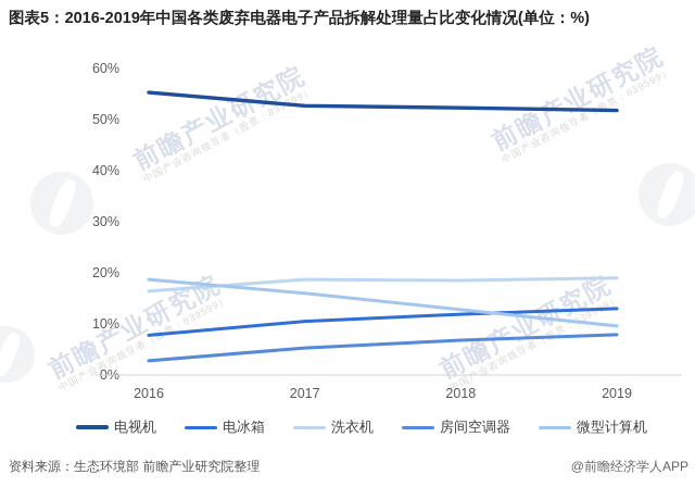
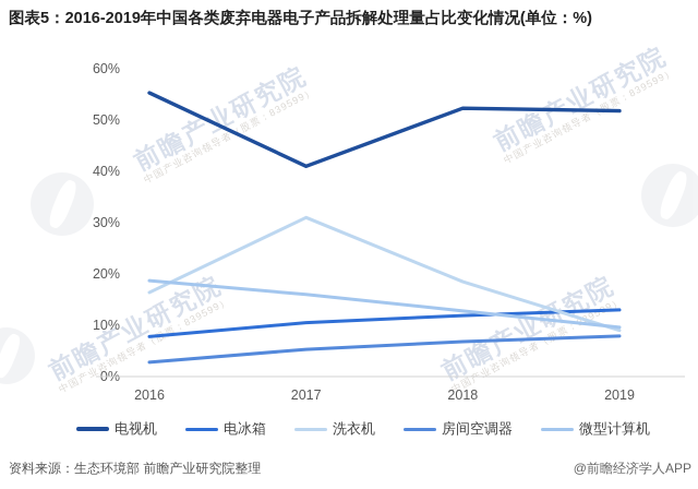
电视机/2017: 53% -> 41%
洗衣机/2017: 19% -> 31%
洗衣机/2019: 19% -> 9%
